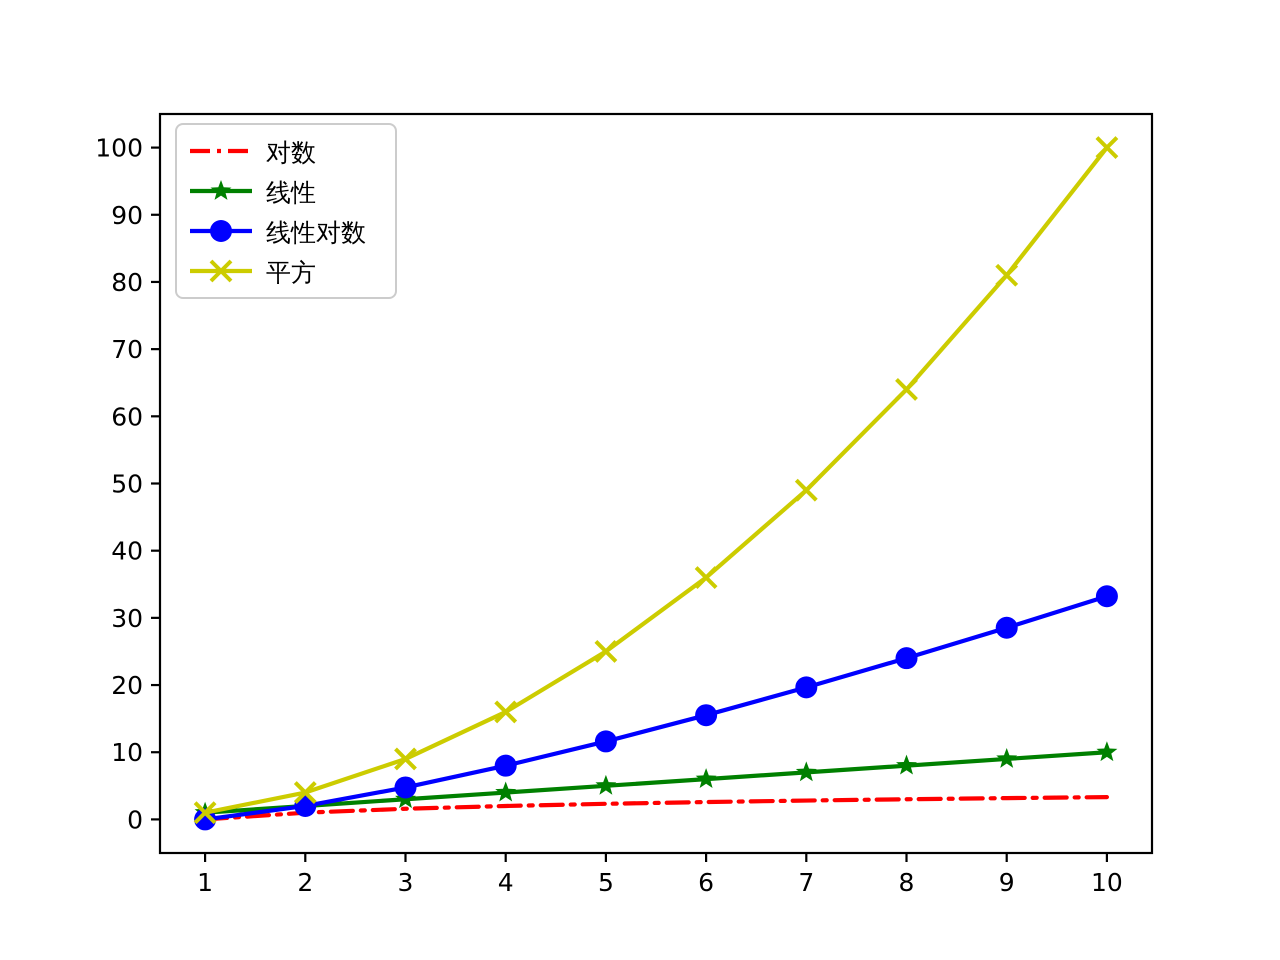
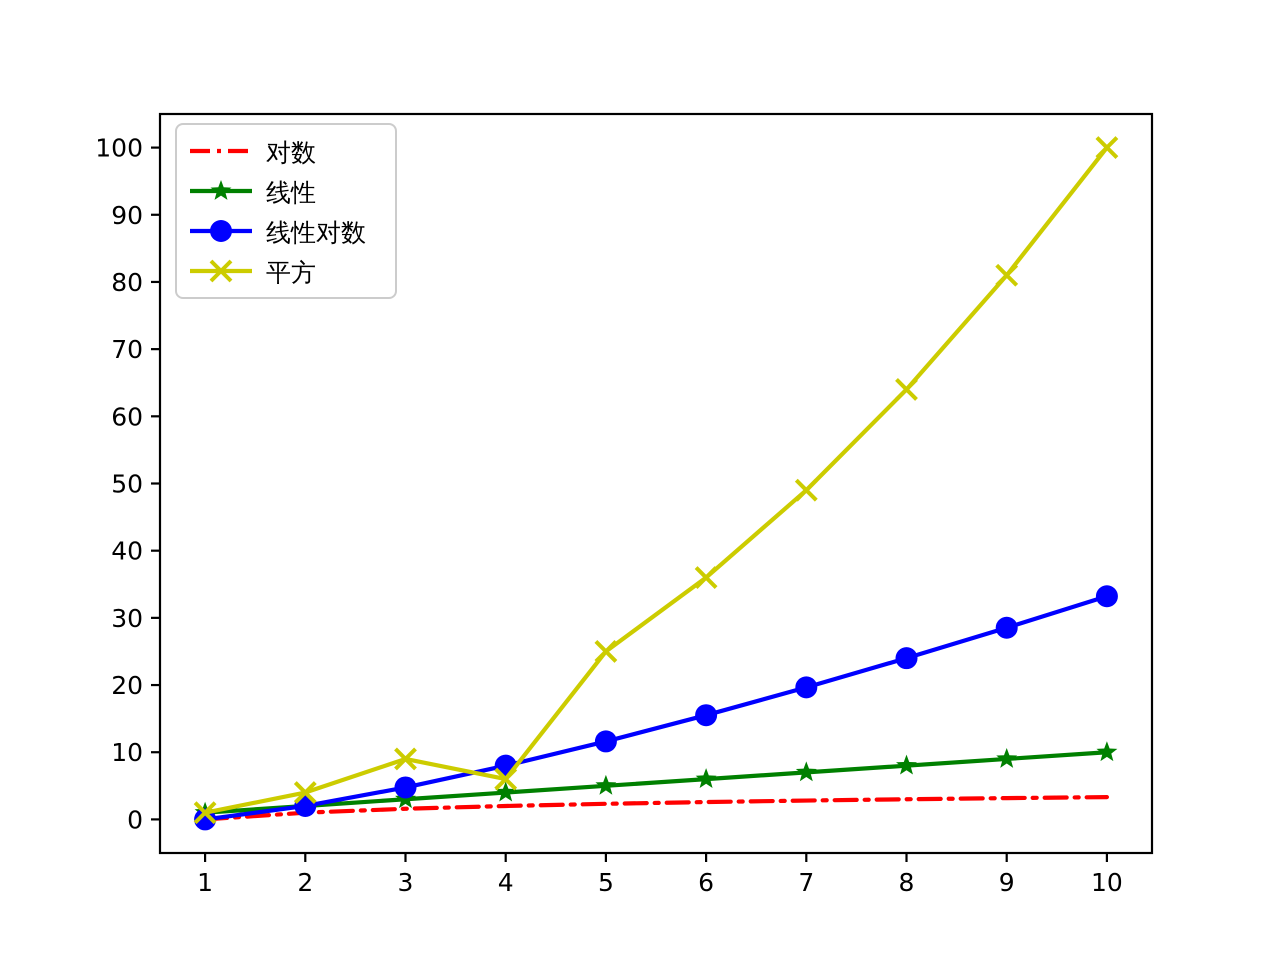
平方/4: 16 -> 6
